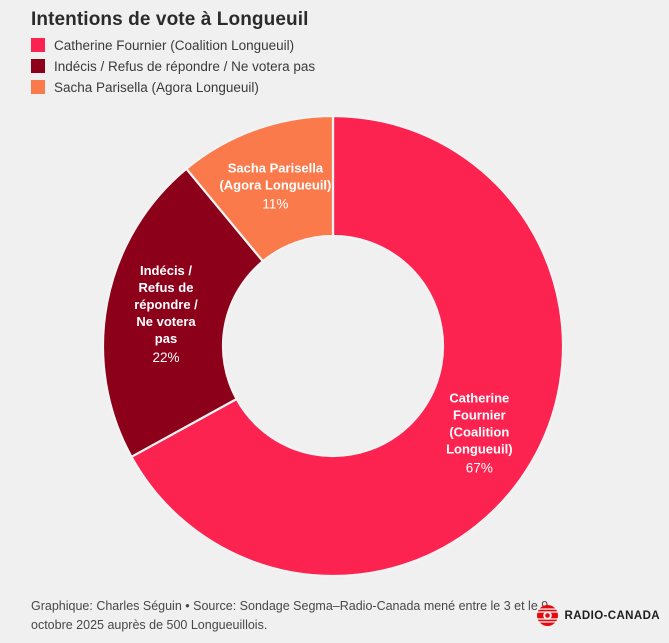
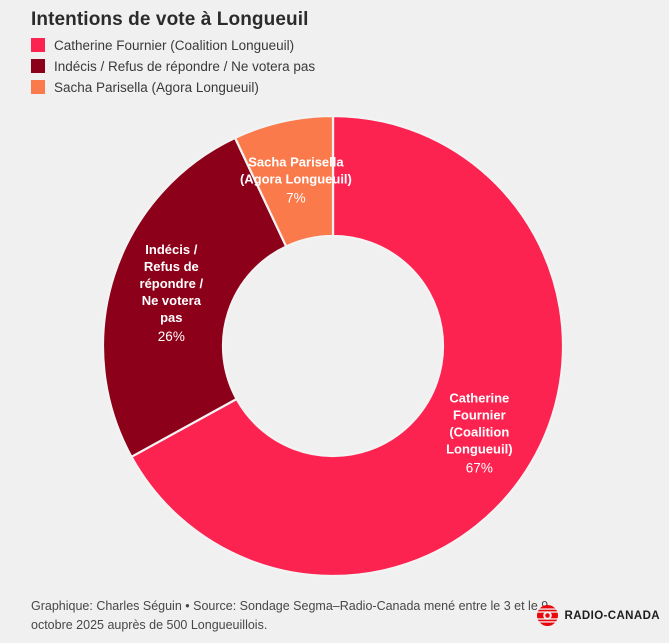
Indécis / Refus de répondre / Ne votera pas: 22% -> 26%
Sacha Parisella (Agora Longueuil): 11% -> 7%
